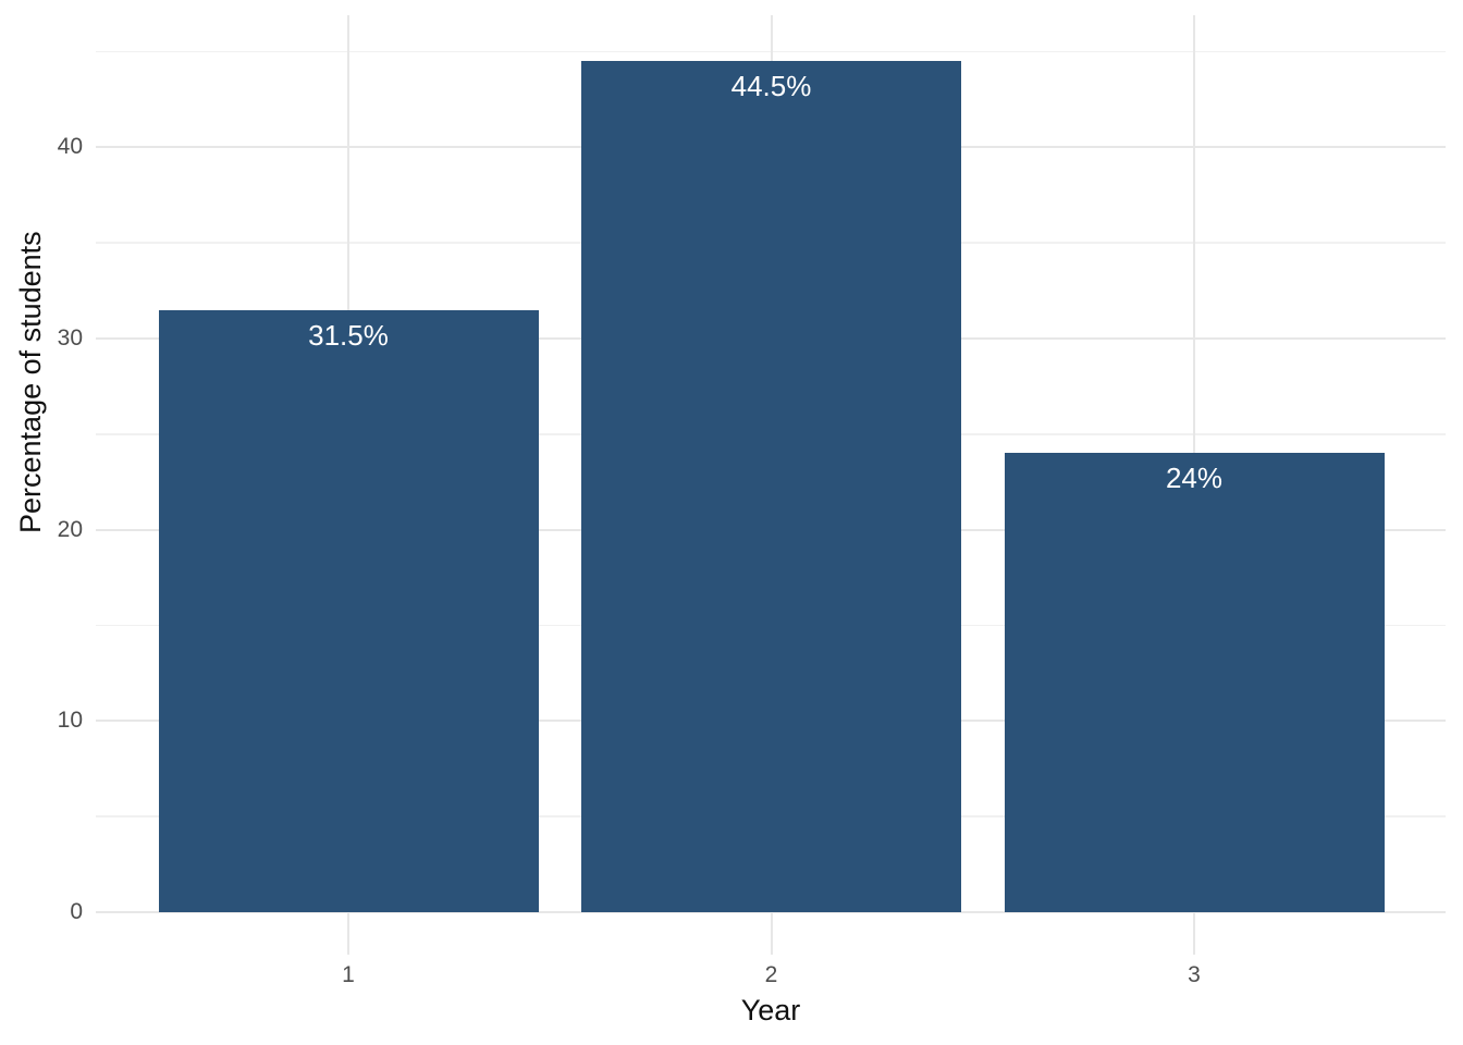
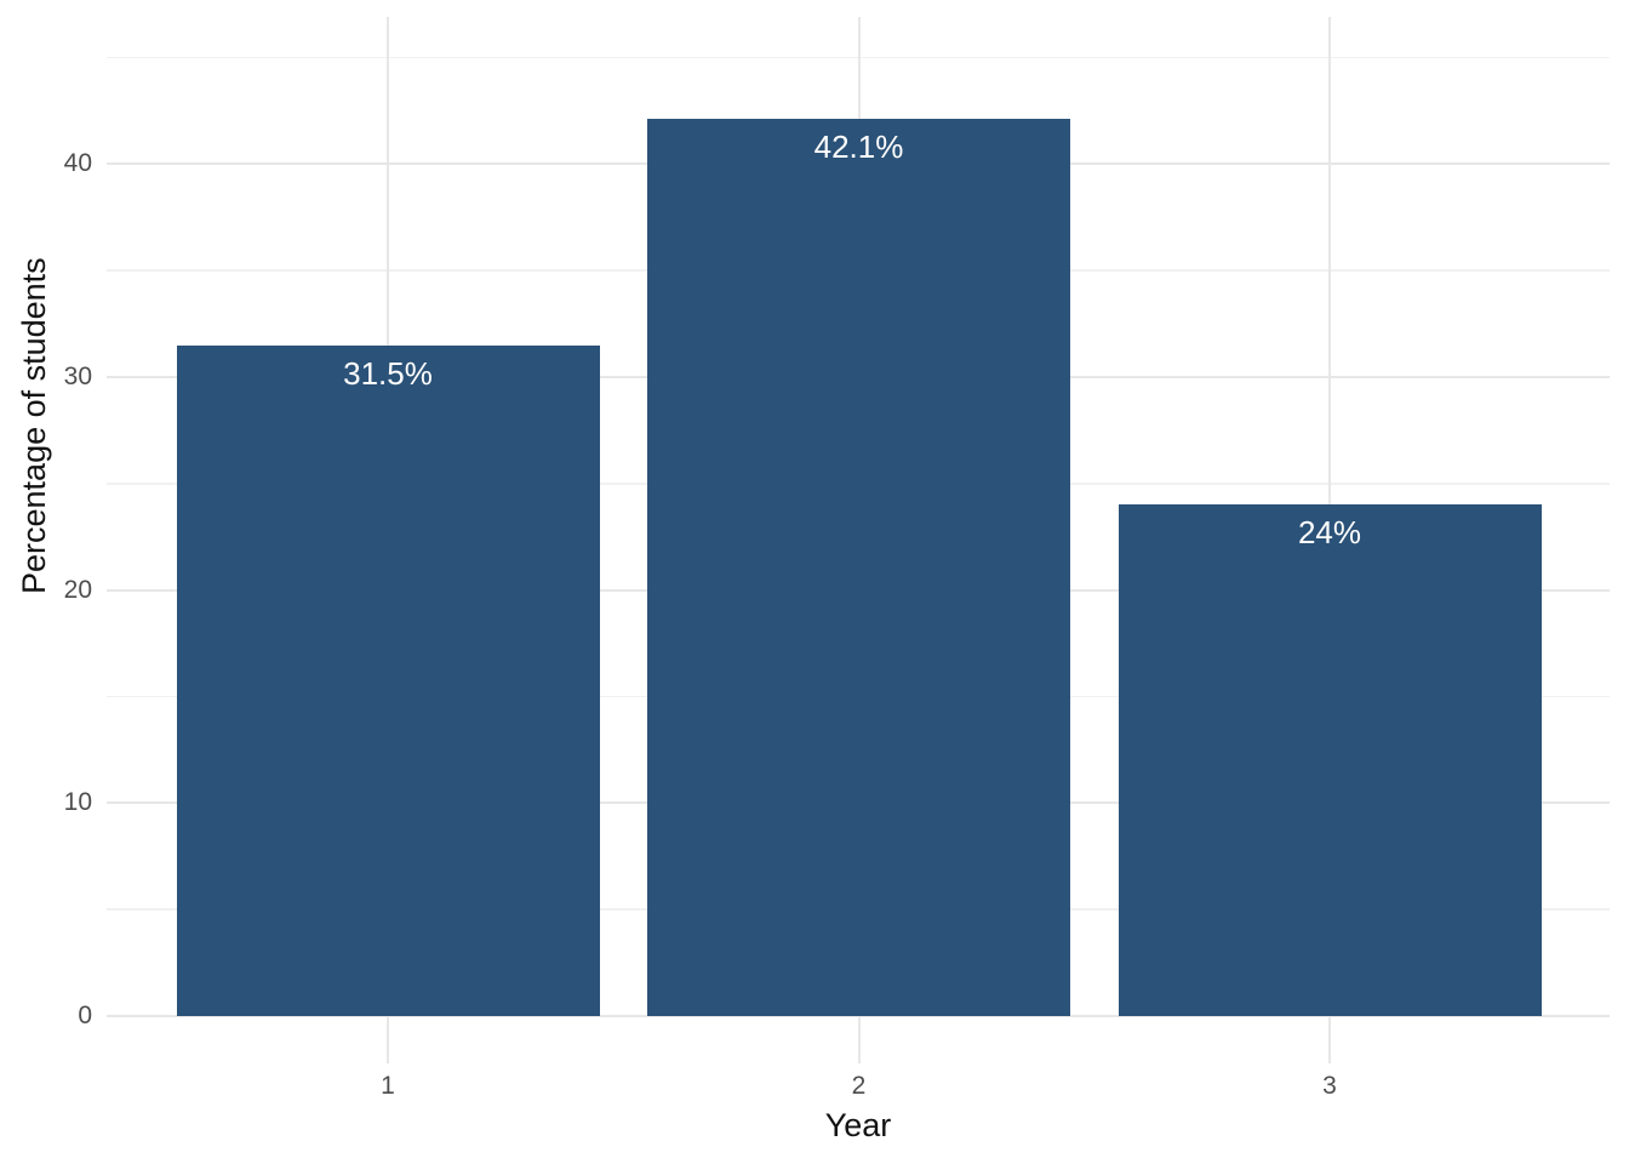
2: 44.5% -> 42.1%
